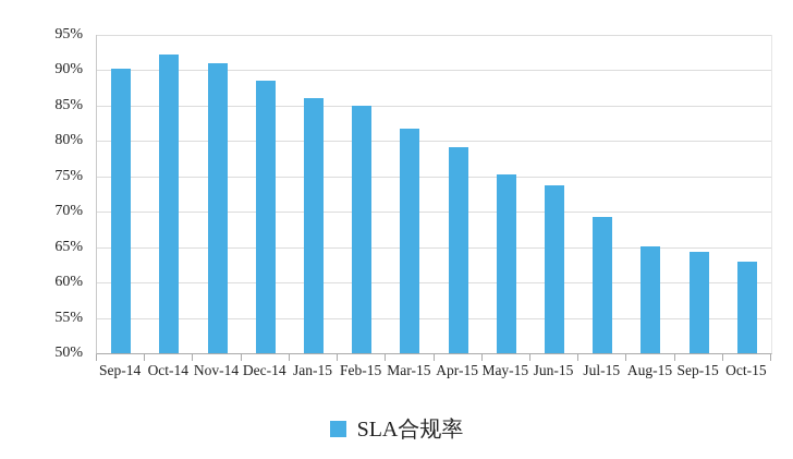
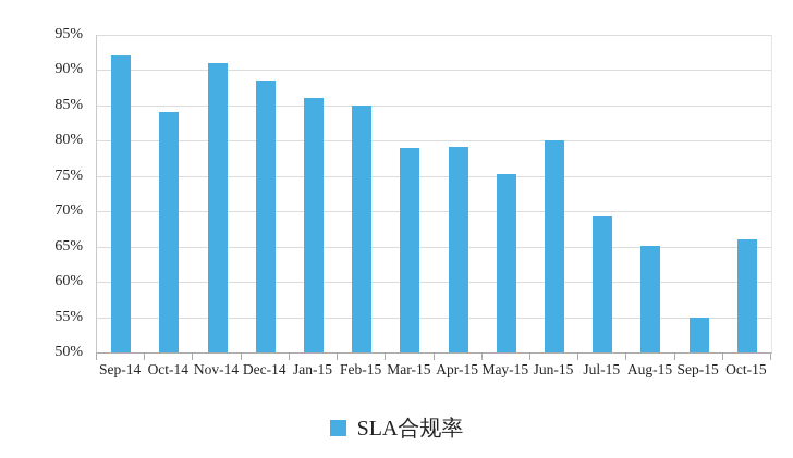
Sep-14: 90% -> 92%
Oct-14: 92% -> 84%
Mar-15: 82% -> 79%
Jun-15: 74% -> 80%
Sep-15: 64% -> 55%
Oct-15: 63% -> 66%
